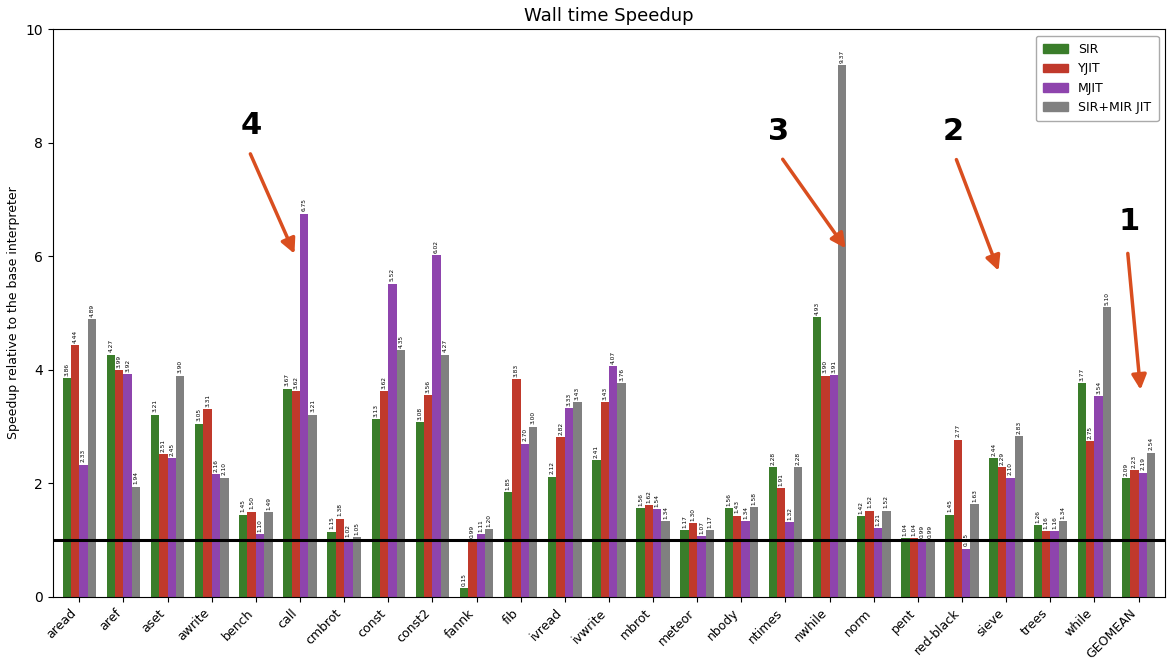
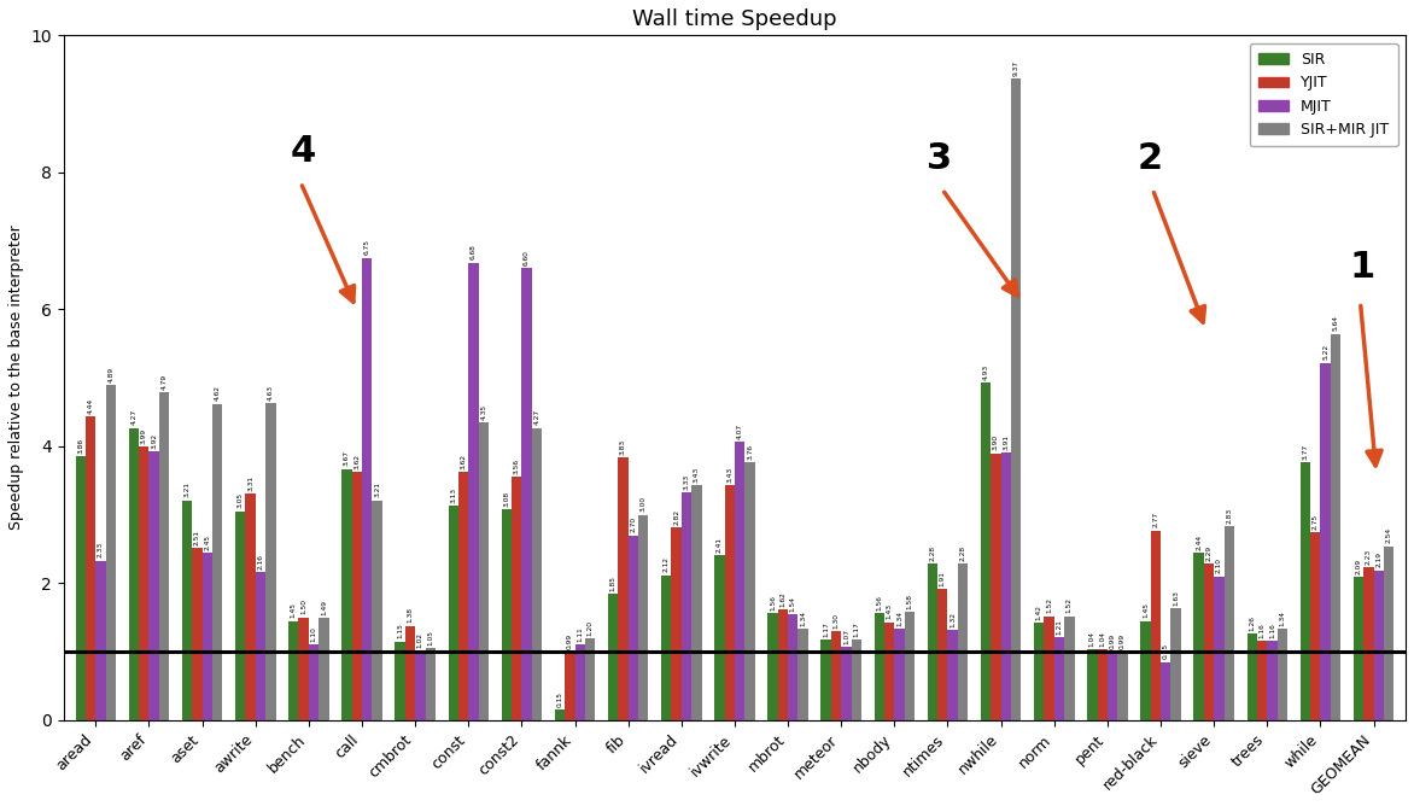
SIR+MIR JIT/aref: 1.94 -> 4.79
SIR+MIR JIT/aset: 3.90 -> 4.62
SIR+MIR JIT/awrite: 2.10 -> 4.63
MJIT/const: 5.52 -> 6.68
MJIT/const2: 6.02 -> 6.60
MJIT/while: 3.54 -> 5.22
SIR+MIR JIT/while: 5.10 -> 5.64
